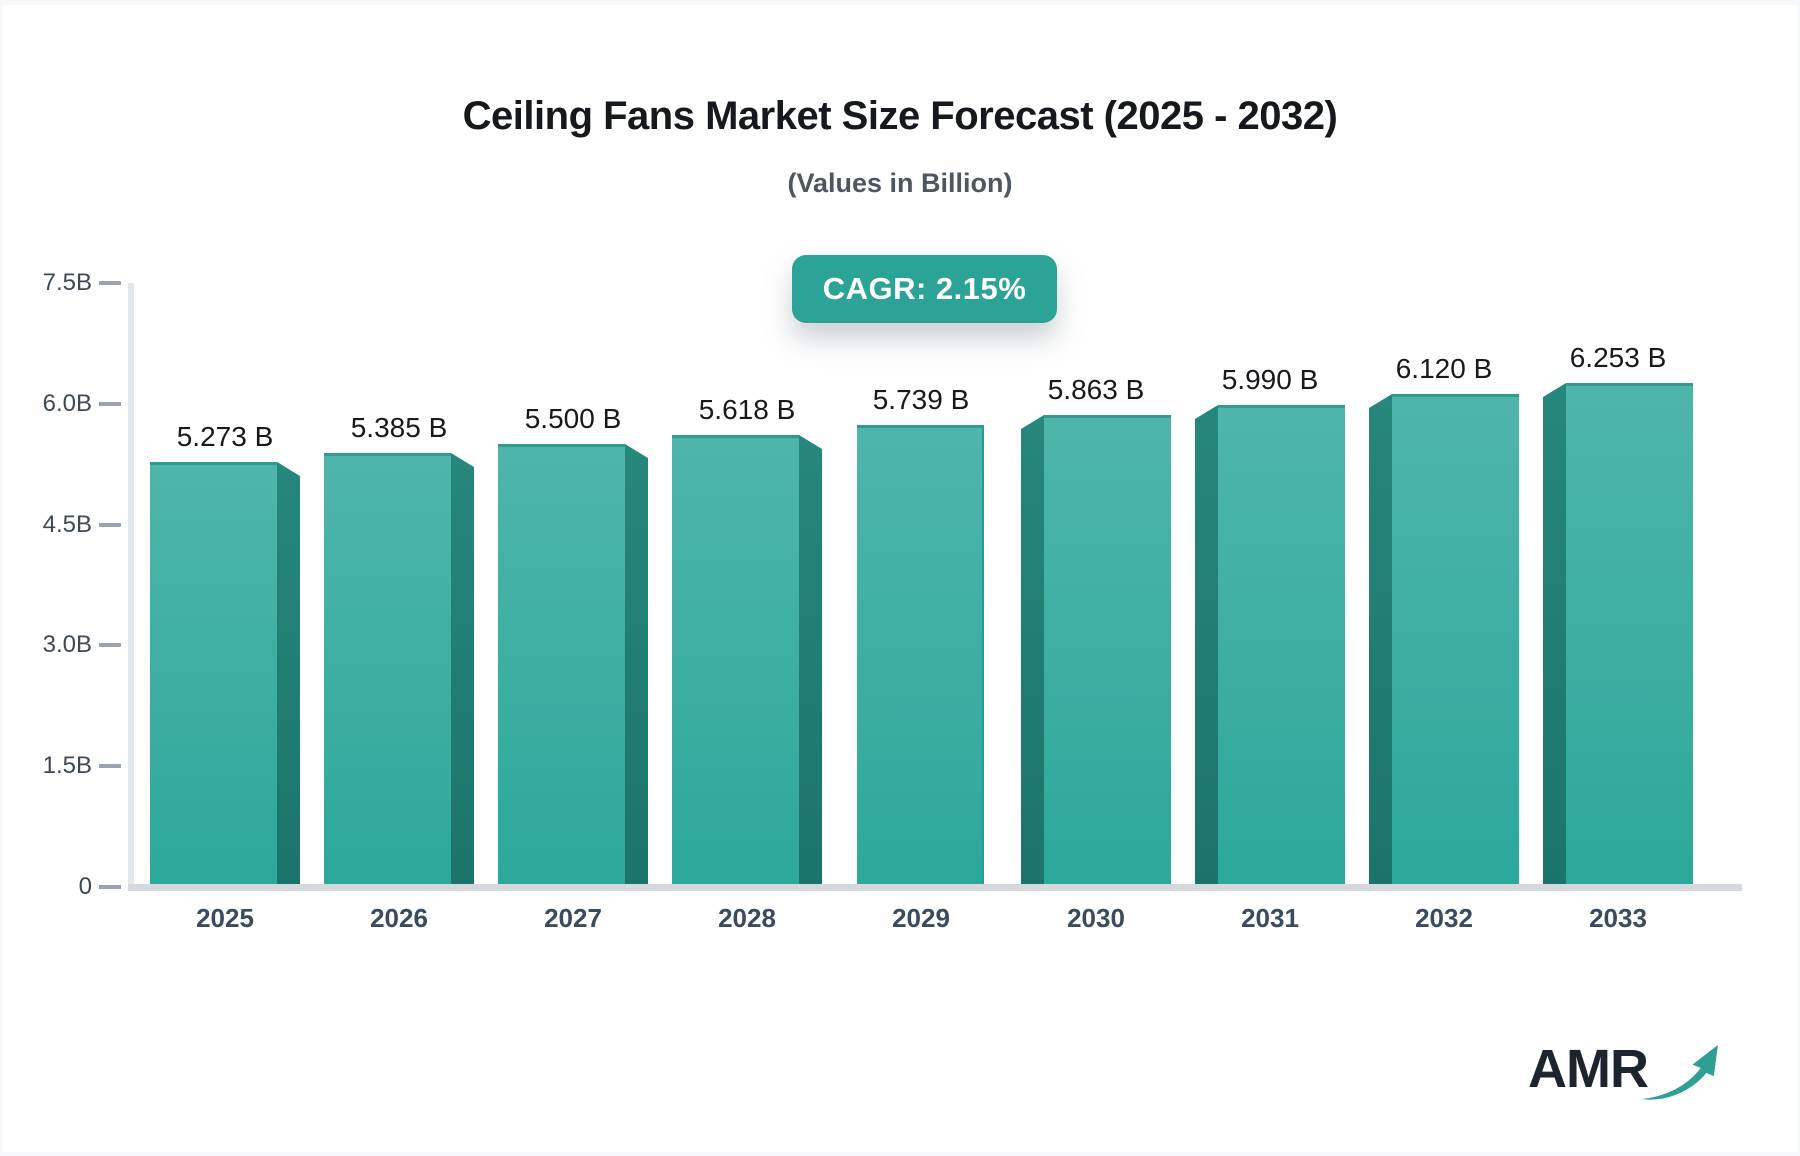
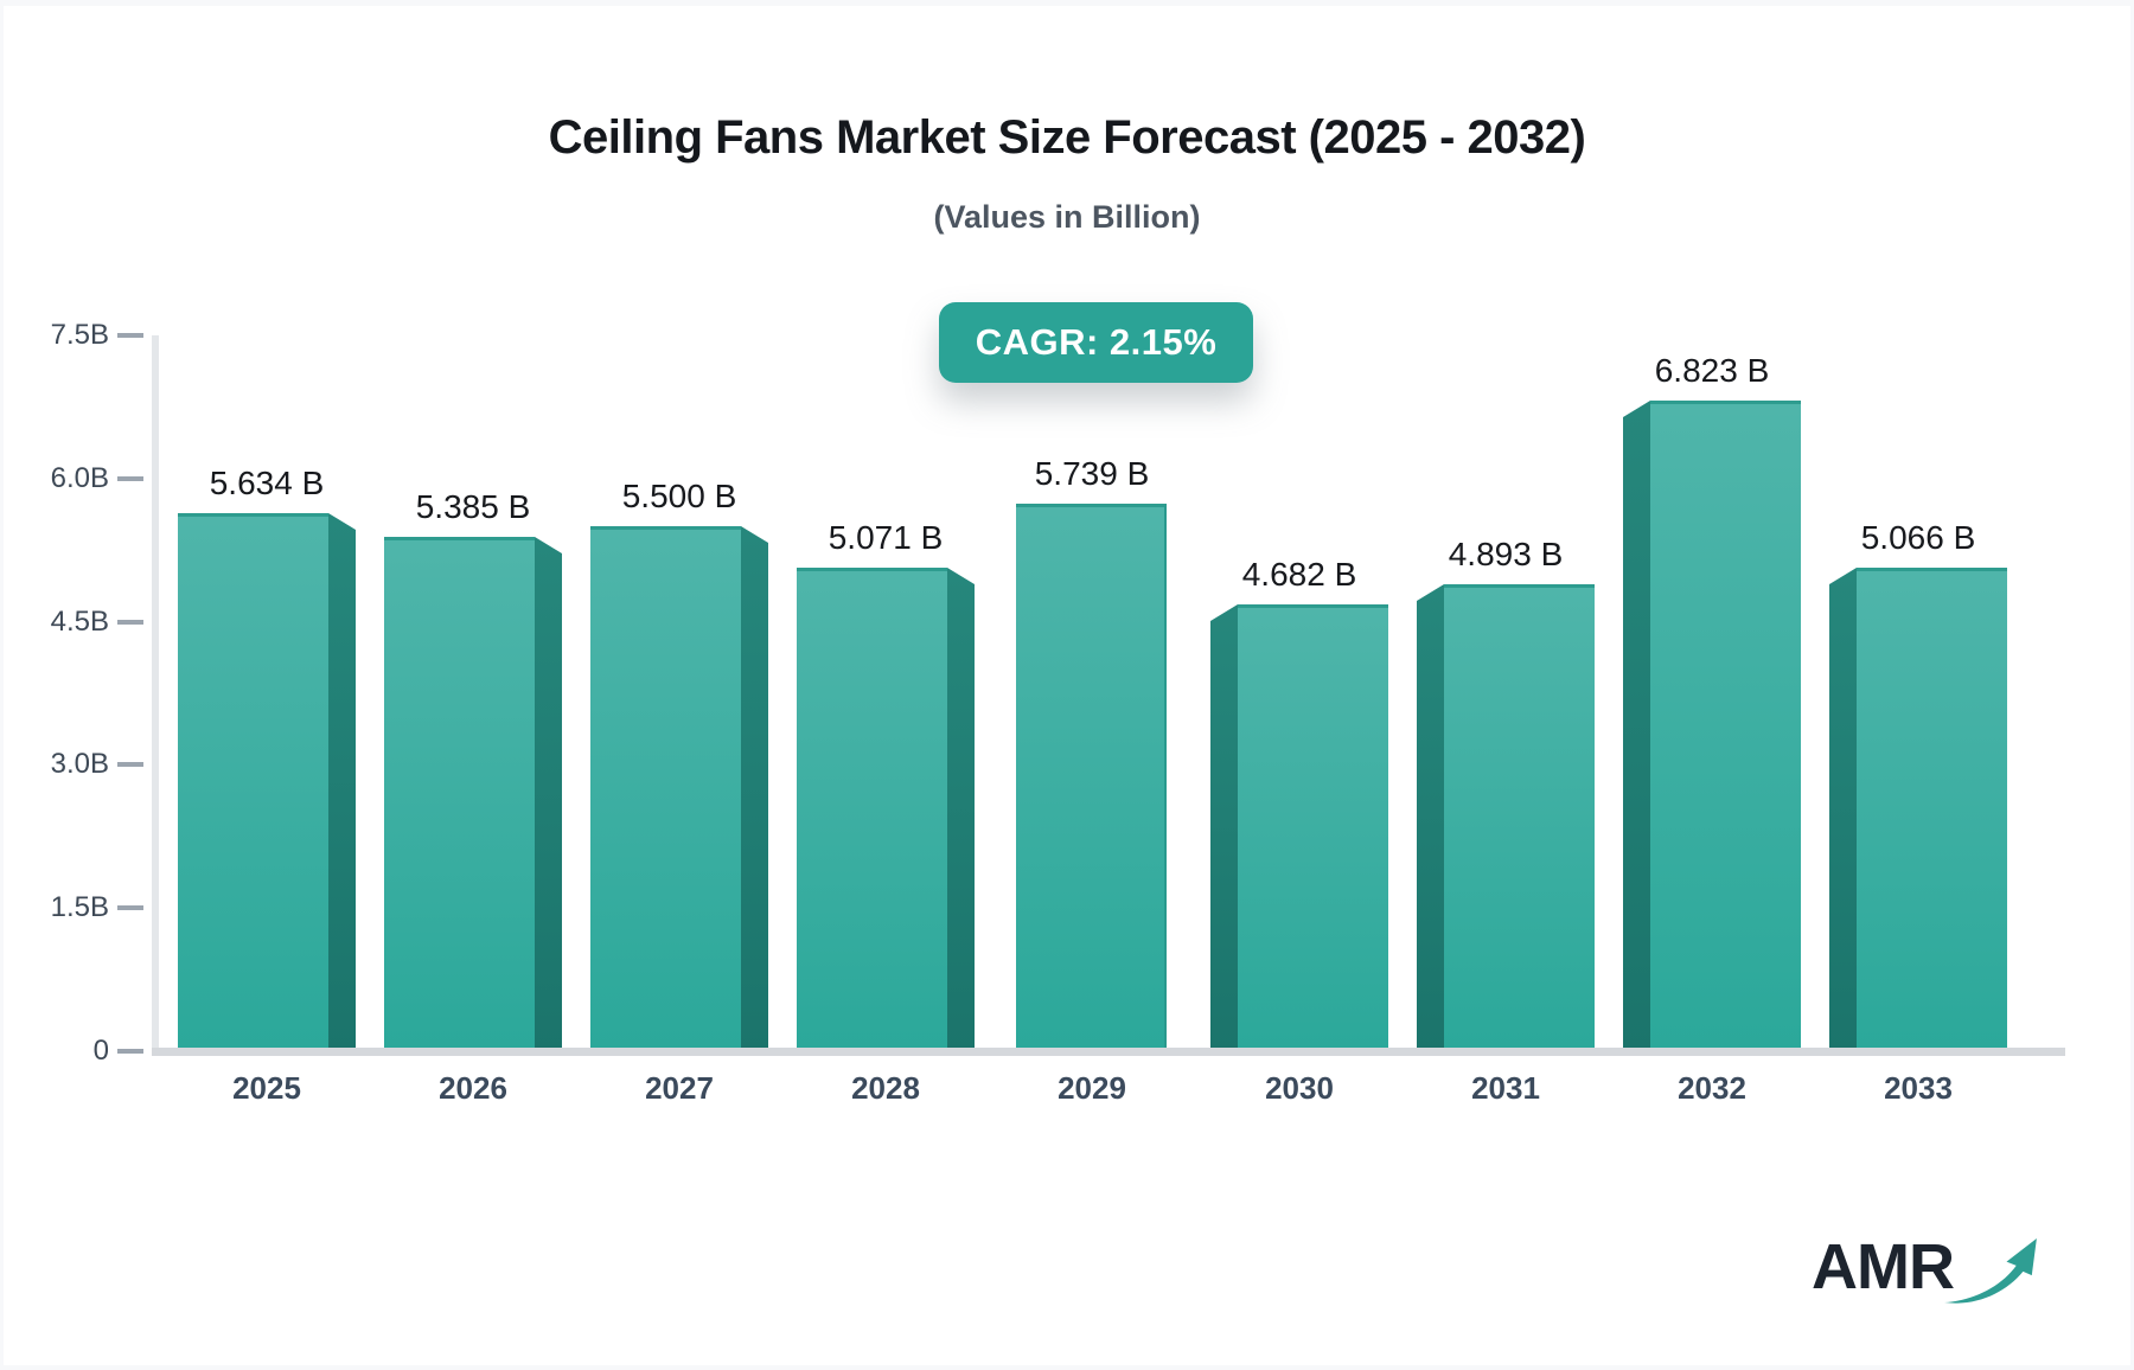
2025: 5.273 -> 5.634
2028: 5.618 -> 5.071
2030: 5.863 -> 4.682
2031: 5.990 -> 4.893
2032: 6.120 -> 6.823
2033: 6.253 -> 5.066
